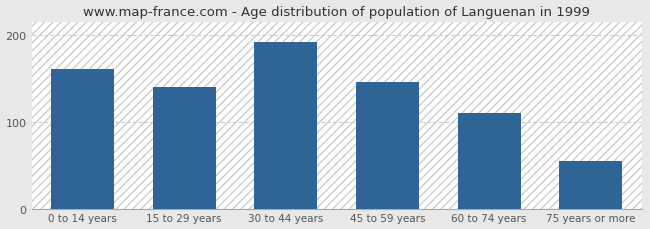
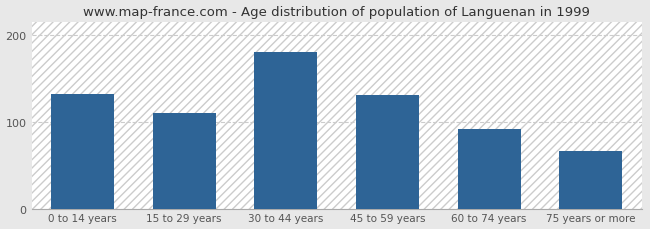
0 to 14 years: 160 -> 132
15 to 29 years: 140 -> 110
30 to 44 years: 191 -> 180
45 to 59 years: 145 -> 130
60 to 74 years: 110 -> 92
75 years or more: 55 -> 66
